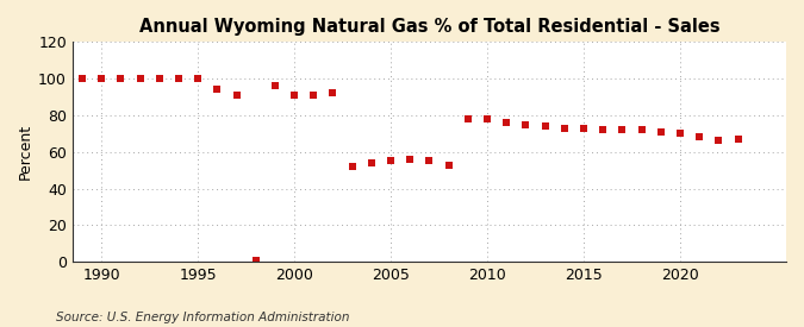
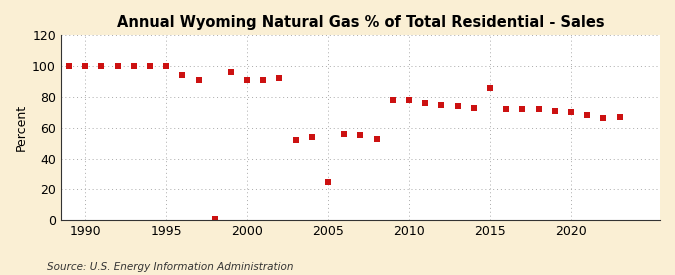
2005: 55 -> 25
2015: 73 -> 86
